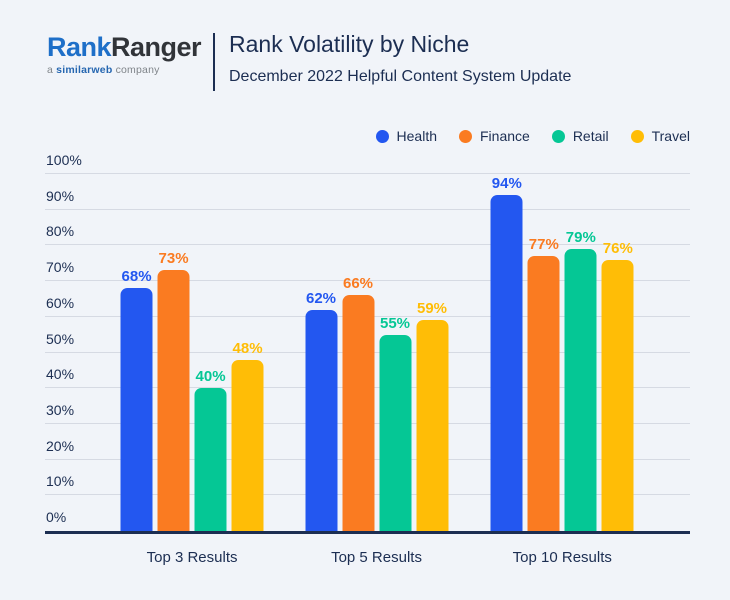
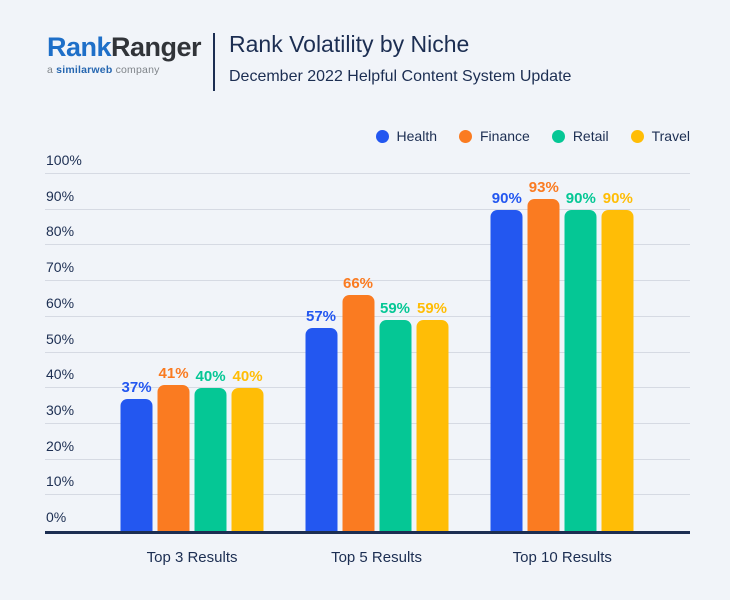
Health/Top 3 Results: 68% -> 37%
Finance/Top 3 Results: 73% -> 41%
Travel/Top 3 Results: 48% -> 40%
Health/Top 5 Results: 62% -> 57%
Retail/Top 5 Results: 55% -> 59%
Health/Top 10 Results: 94% -> 90%
Finance/Top 10 Results: 77% -> 93%
Retail/Top 10 Results: 79% -> 90%
Travel/Top 10 Results: 76% -> 90%
